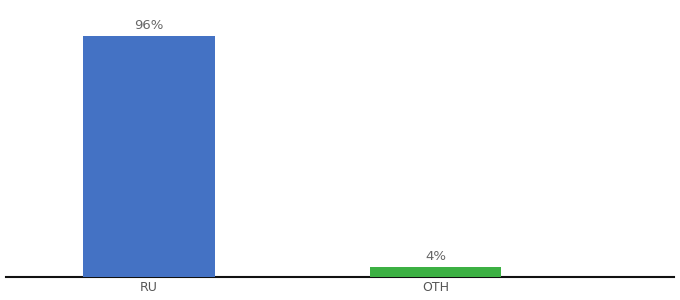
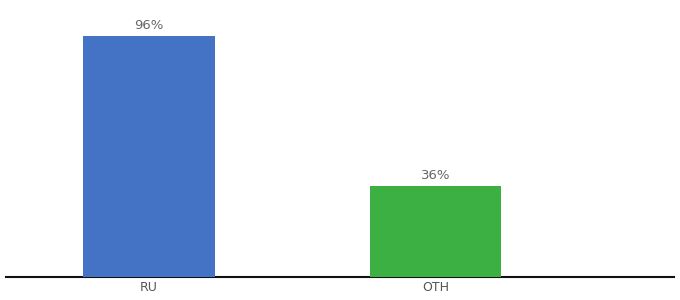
OTH: 4% -> 36%
